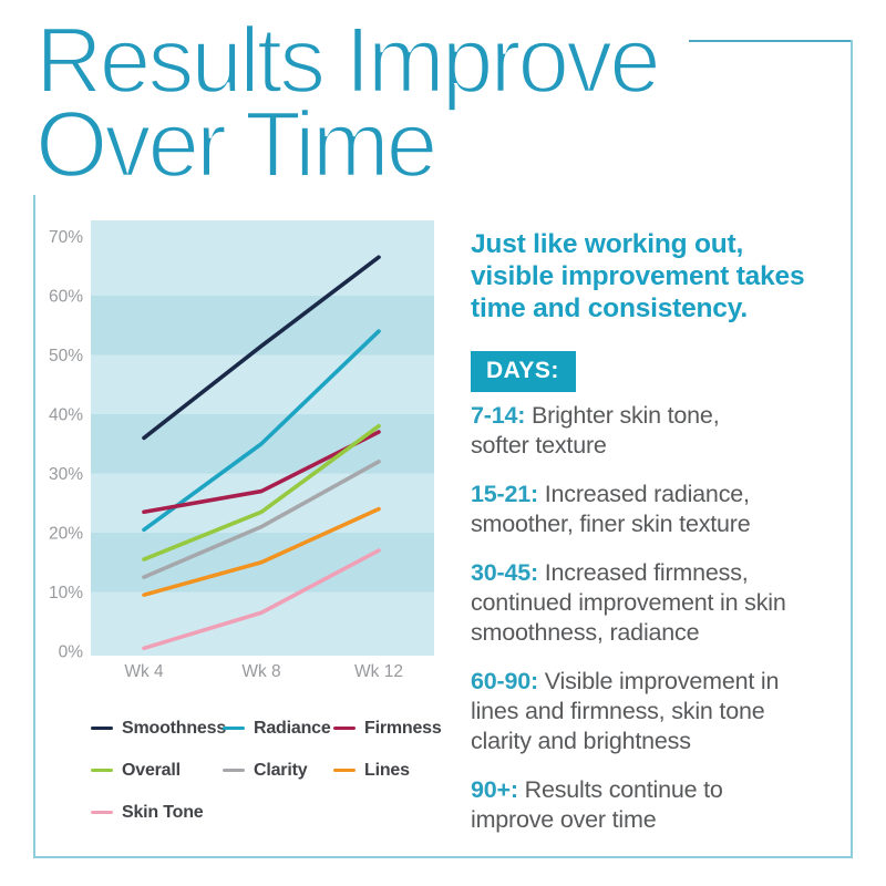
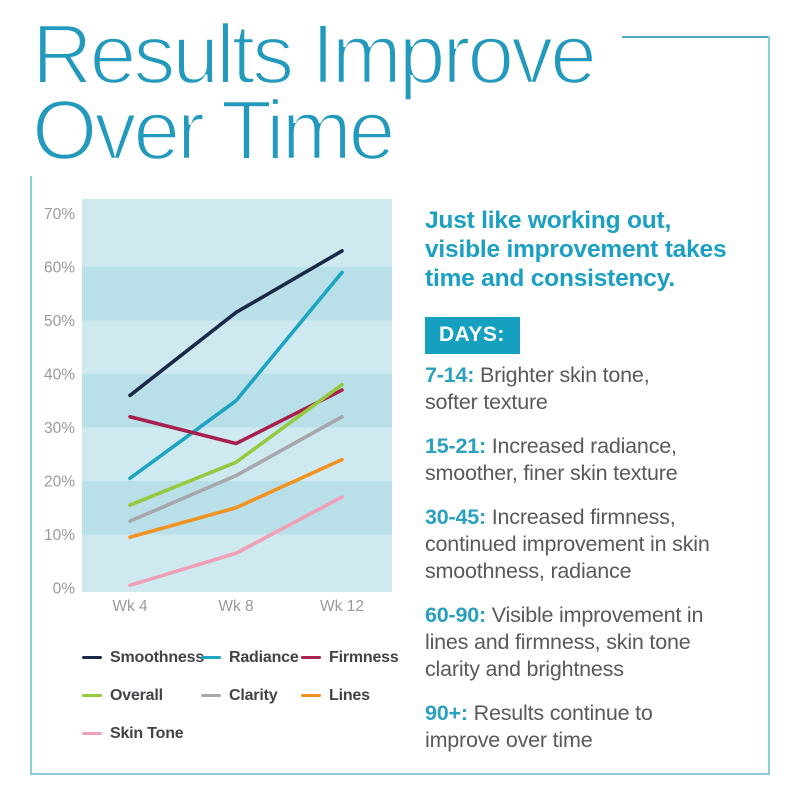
Firmness/Wk 4: 24% -> 32%
Smoothness/Wk 12: 66% -> 63%
Radiance/Wk 12: 54% -> 59%
